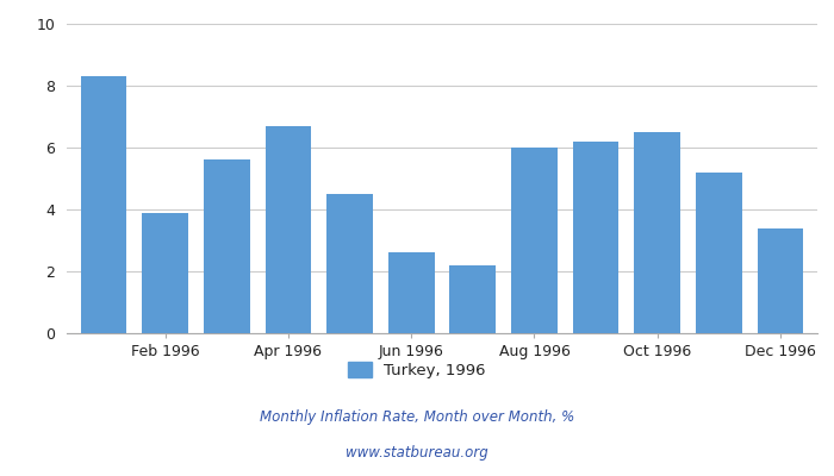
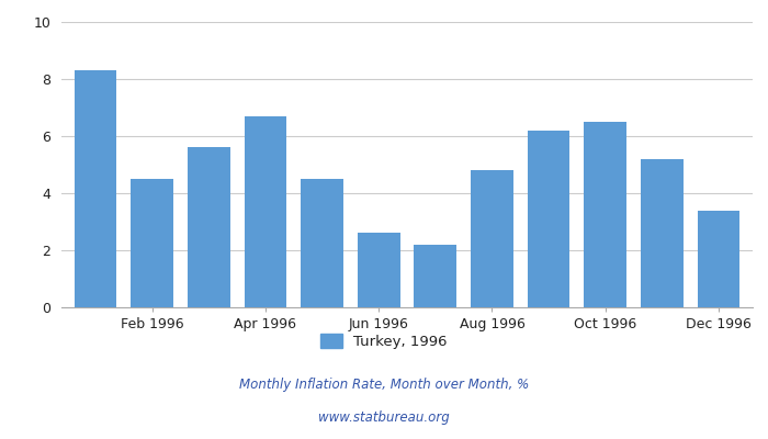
Feb 1996: 3.9 -> 4.5
Aug 1996: 6.0 -> 4.8
